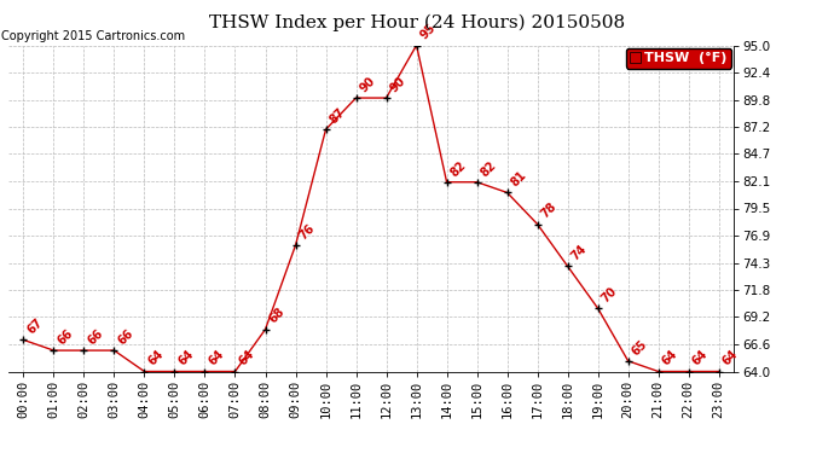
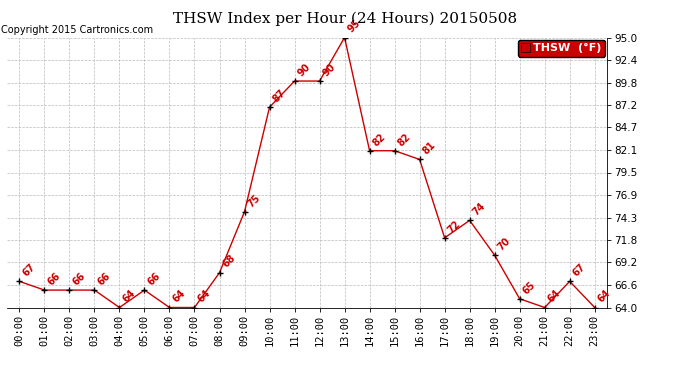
05:00: 64 -> 66
09:00: 76 -> 75
17:00: 78 -> 72
22:00: 64 -> 67
